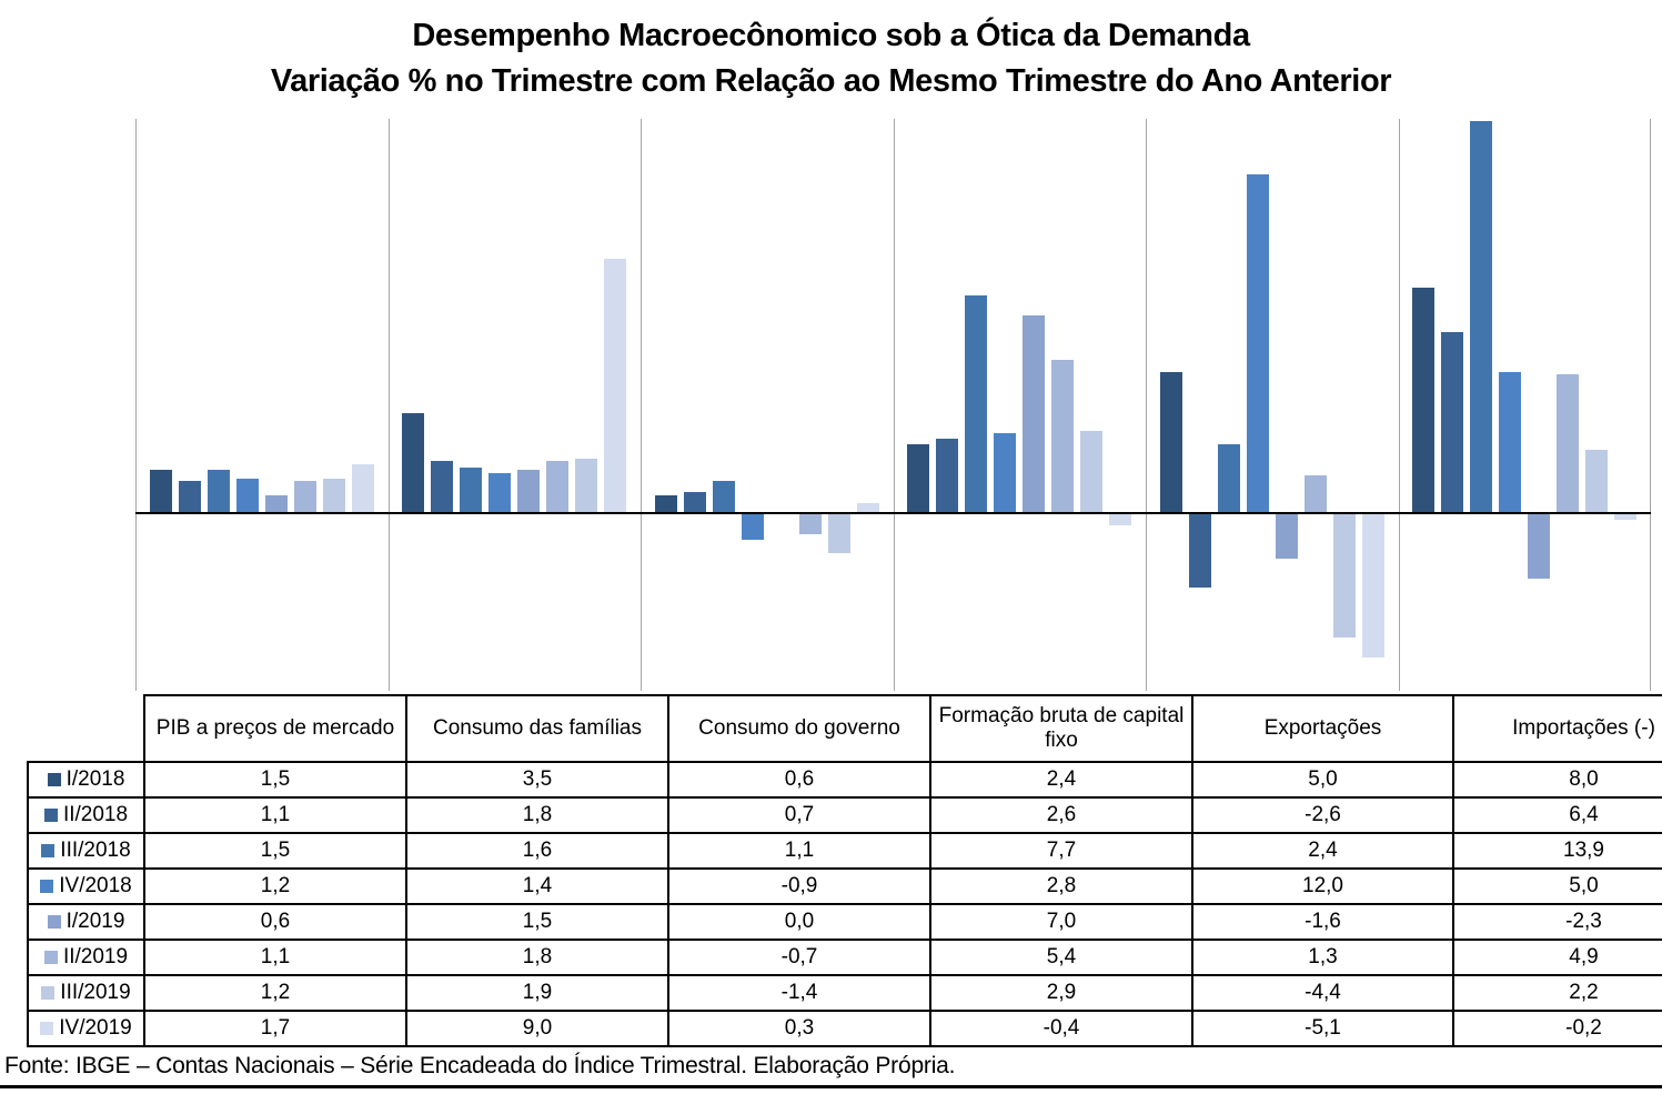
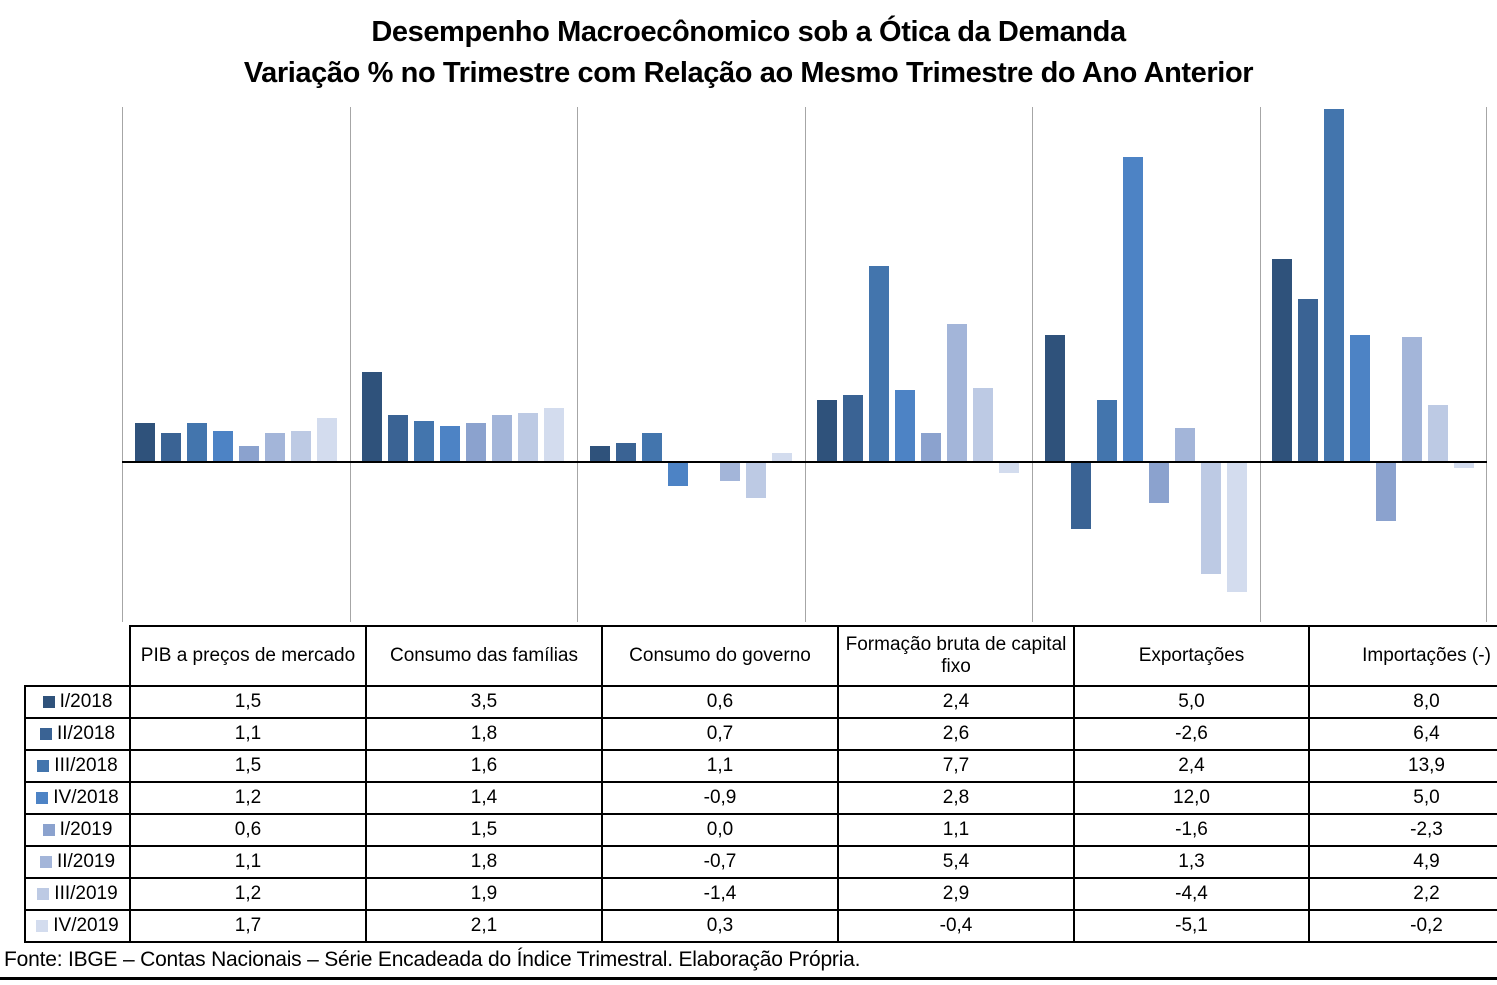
IV/2019/Consumo das famílias: 9,0 -> 2,1
I/2019/Formação bruta de capital fixo: 7,0 -> 1,1
